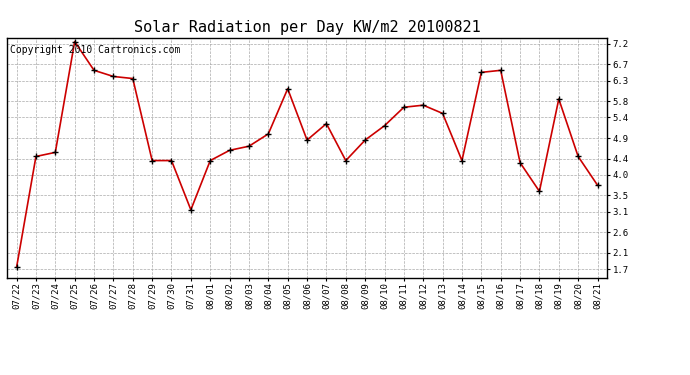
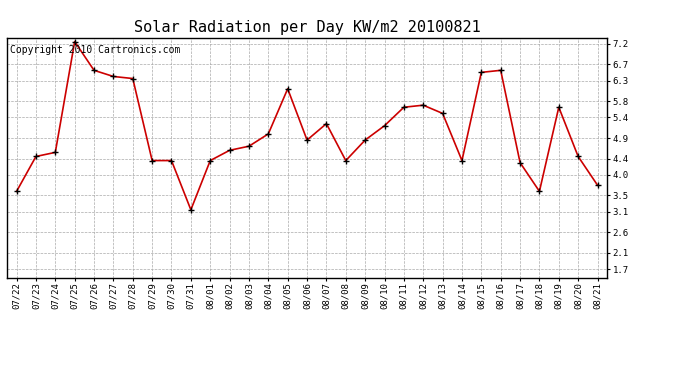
07/22: 1.75 -> 3.60
08/19: 5.85 -> 5.65
